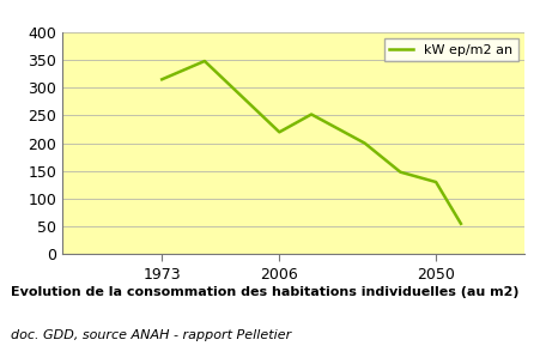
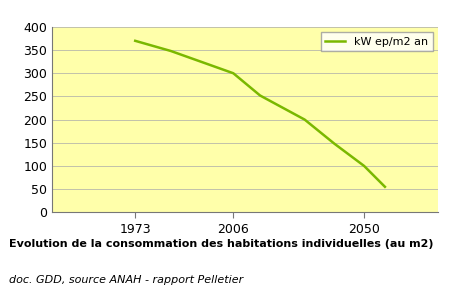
1973: 315 -> 370
2006: 220 -> 300
2050: 130 -> 100
